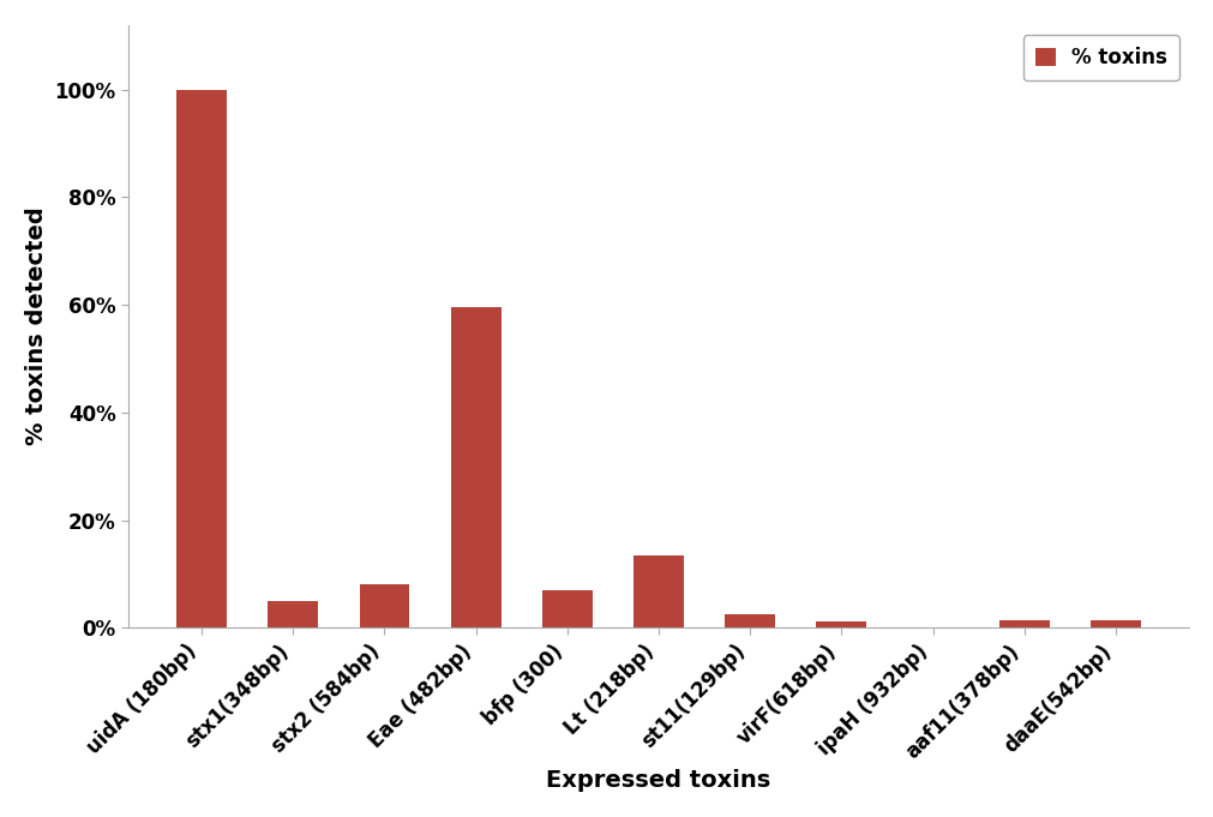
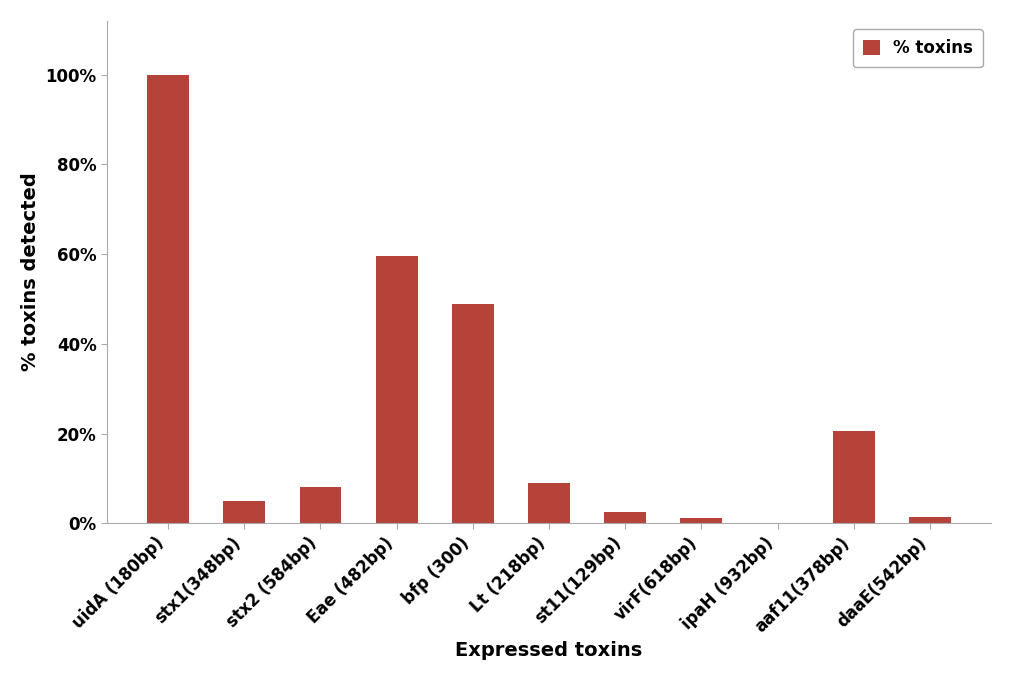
bfp (300): 7.0% -> 49.0%
Lt (218bp): 13.5% -> 9.0%
aaf11(378bp): 1.5% -> 20.5%
